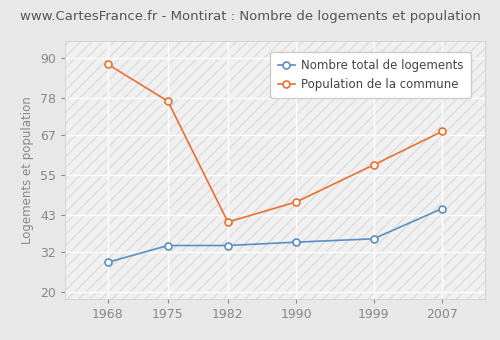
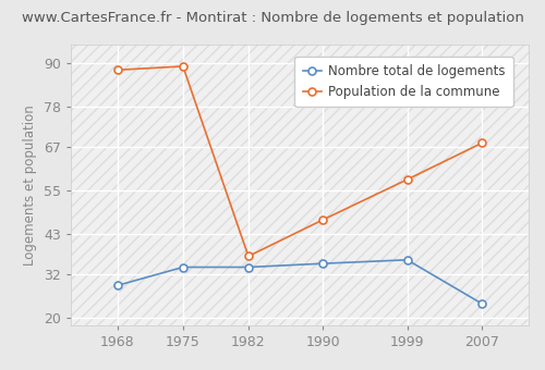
Population de la commune/1975: 77 -> 89
Population de la commune/1982: 41 -> 37
Nombre total de logements/2007: 45 -> 24
